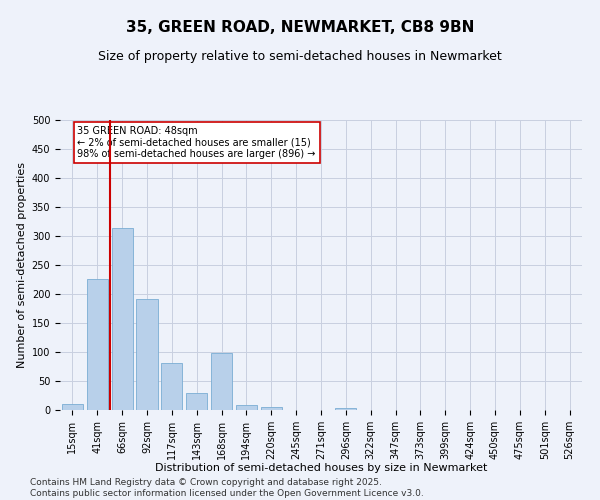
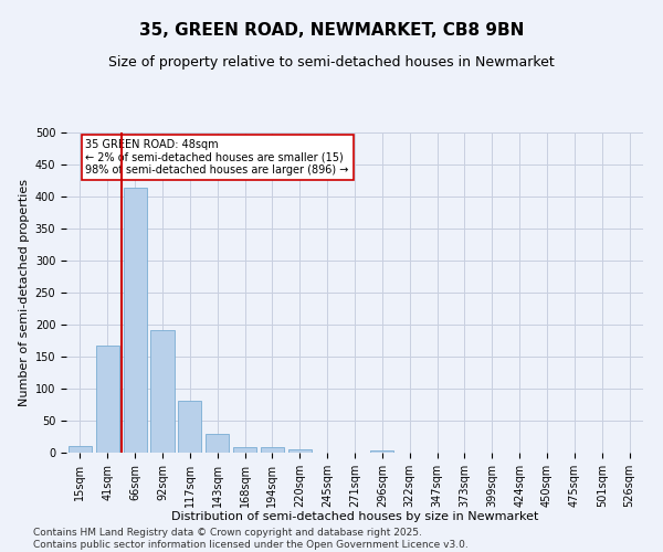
41sqm: 226 -> 168
66sqm: 314 -> 413
168sqm: 98 -> 9
